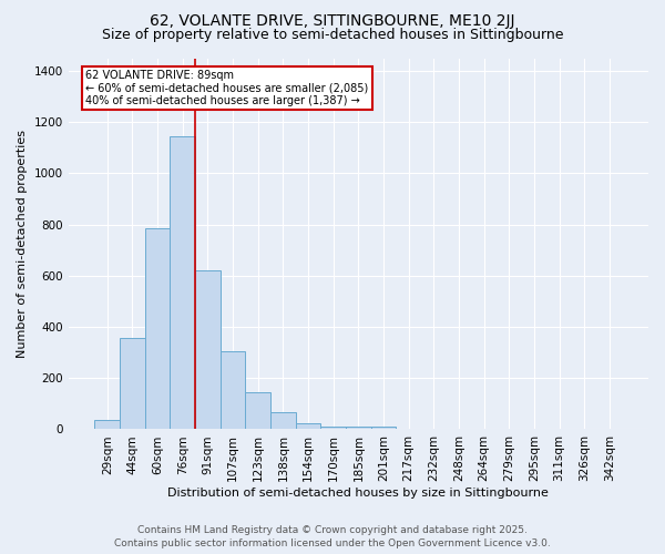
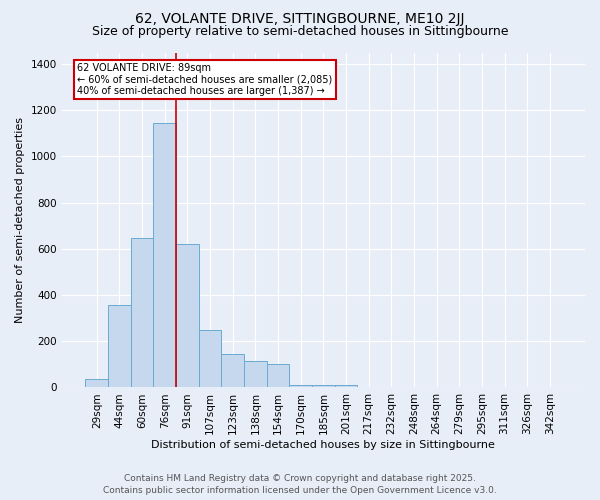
60sqm: 785 -> 645
107sqm: 305 -> 250
138sqm: 65 -> 115
154sqm: 25 -> 100
